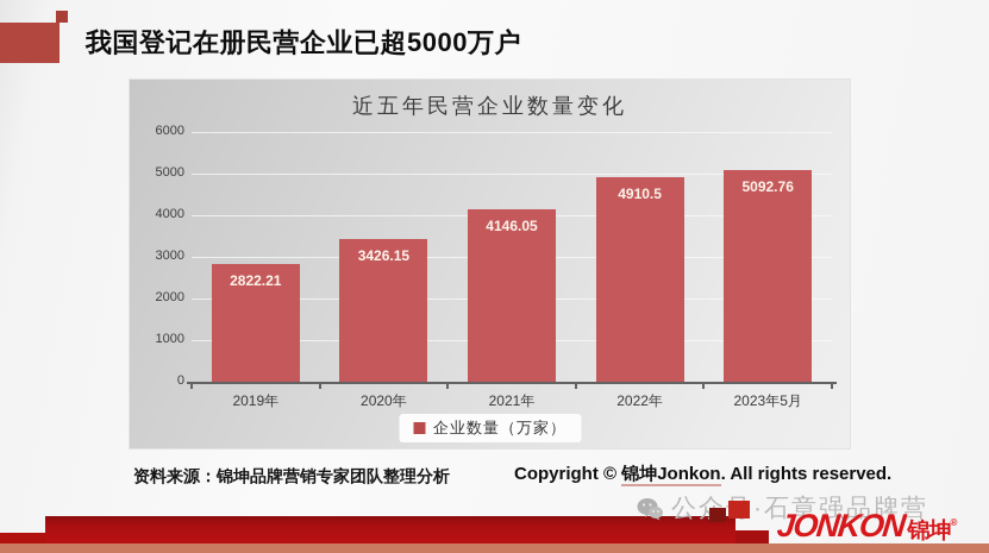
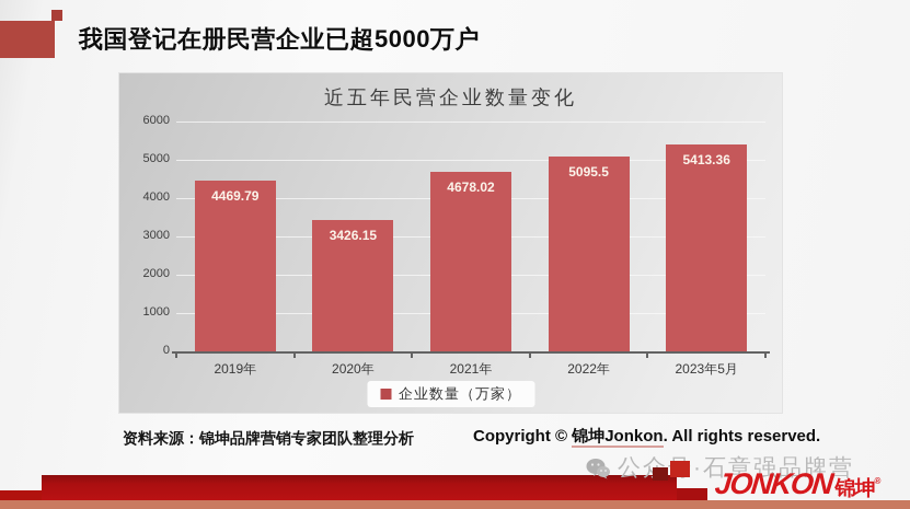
2019年: 2822.21 -> 4469.79
2021年: 4146.05 -> 4678.02
2022年: 4910.5 -> 5095.5
2023年5月: 5092.76 -> 5413.36
